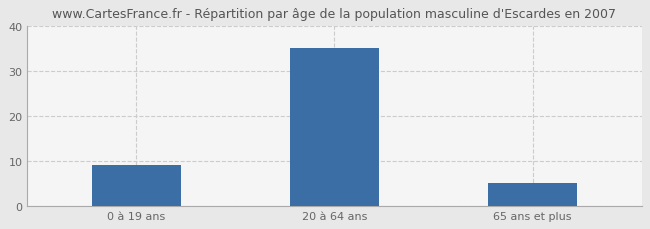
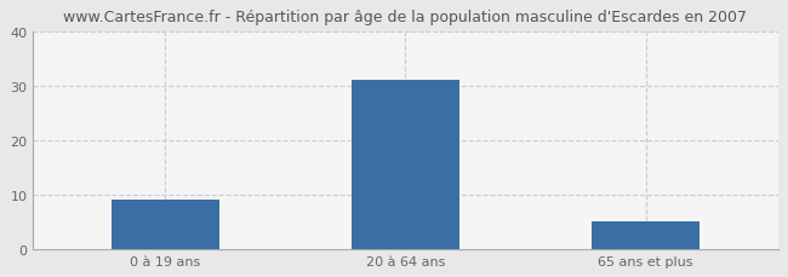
20 à 64 ans: 35 -> 31
